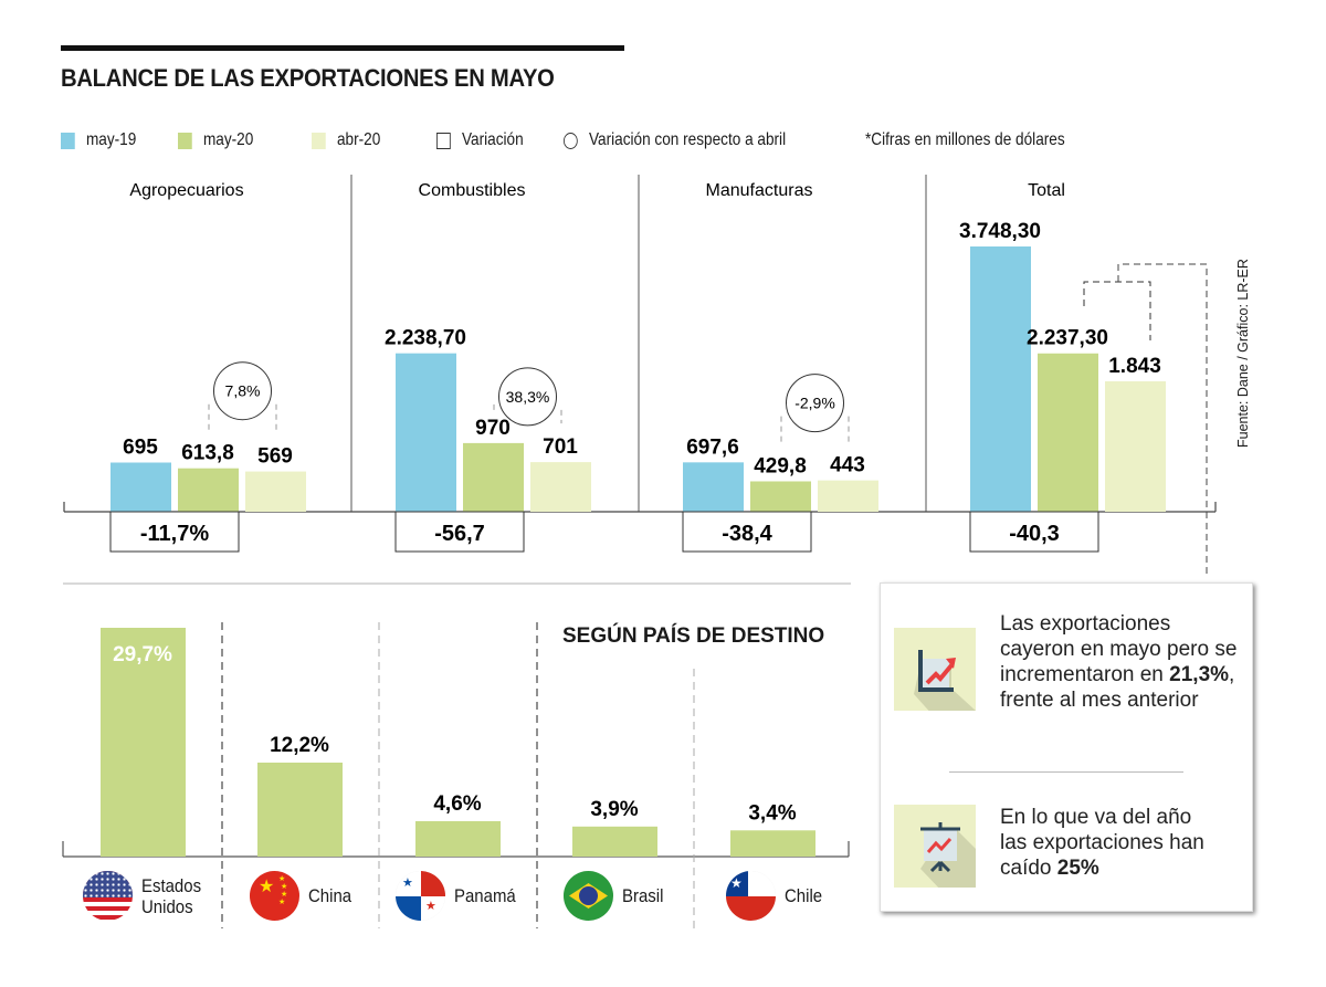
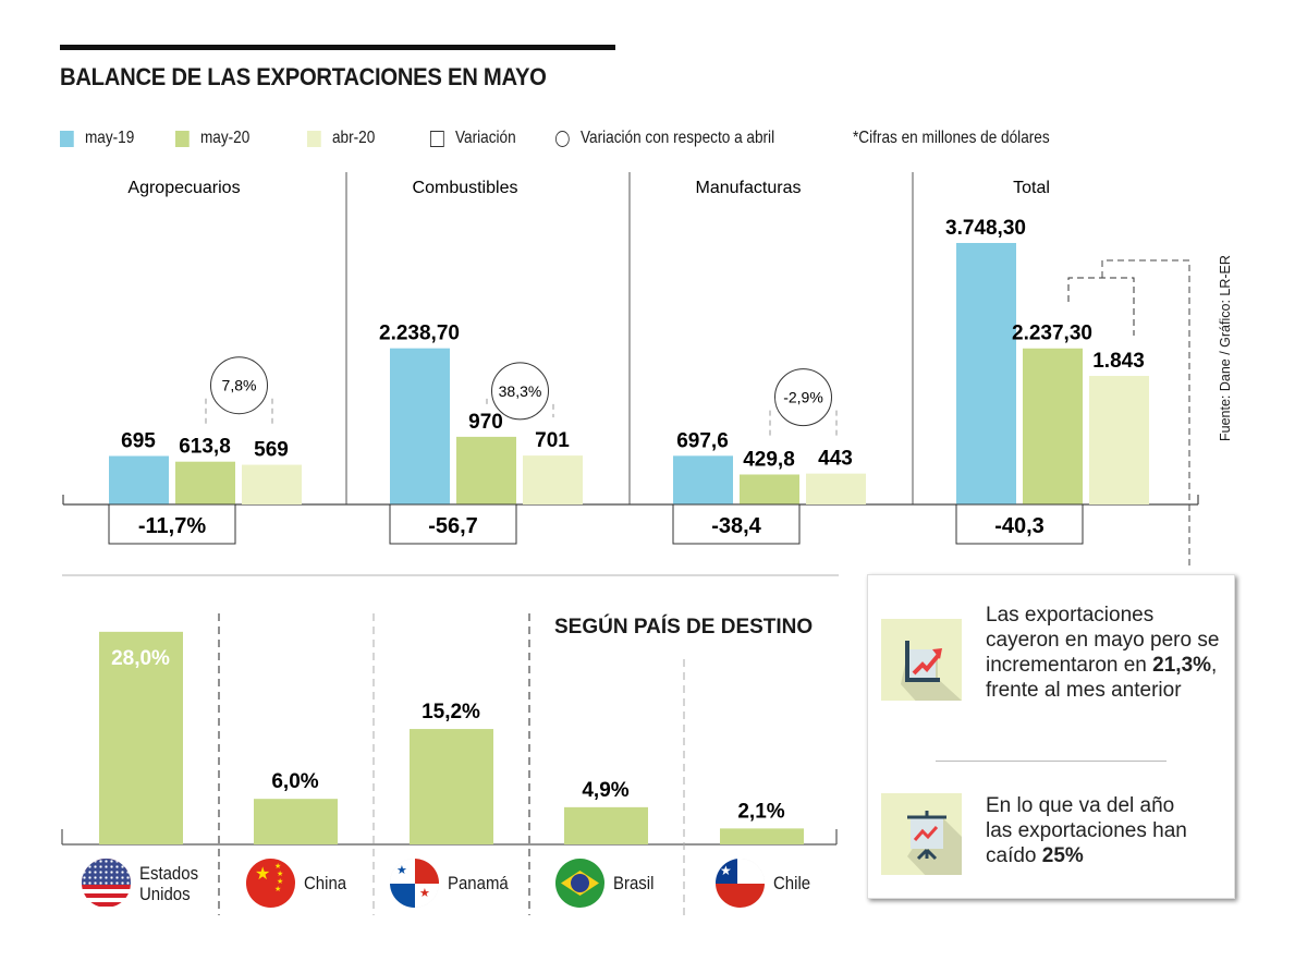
SEGÚN PAÍS DE DESTINO/Estados Unidos: 29,7% -> 28,0%
SEGÚN PAÍS DE DESTINO/China: 12,2% -> 6,0%
SEGÚN PAÍS DE DESTINO/Panamá: 4,6% -> 15,2%
SEGÚN PAÍS DE DESTINO/Brasil: 3,9% -> 4,9%
SEGÚN PAÍS DE DESTINO/Chile: 3,4% -> 2,1%
